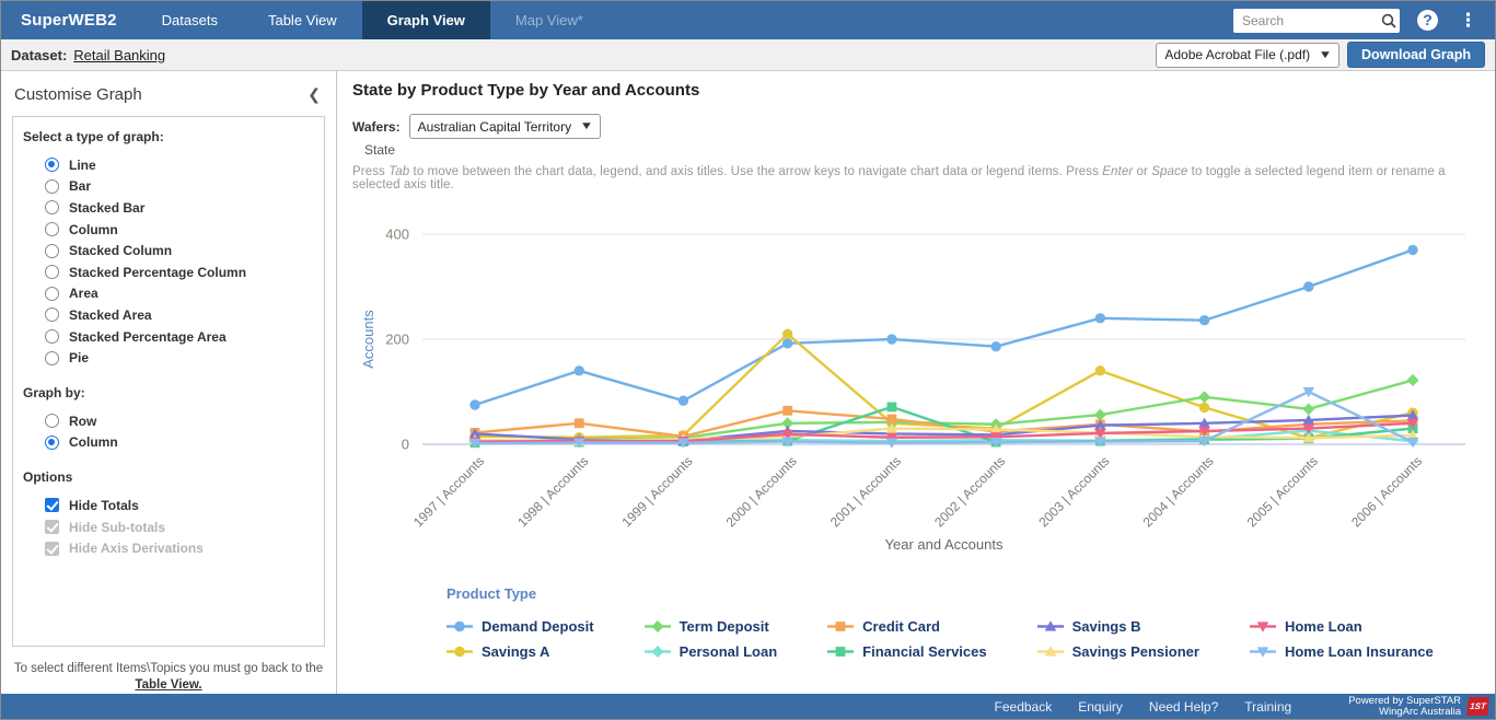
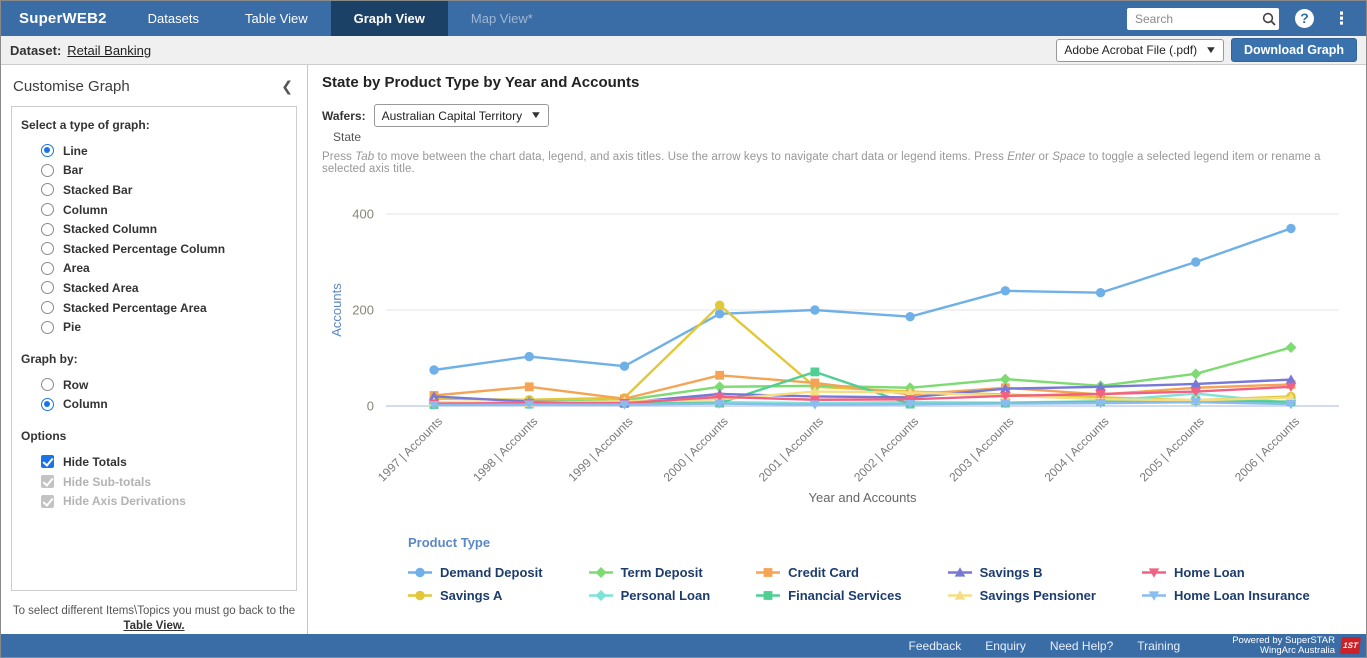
Demand Deposit/1998 | Accounts: 140 -> 100
Savings A/2003 | Accounts: 140 -> 20
Savings A/2004 | Accounts: 70 -> 20
Term Deposit/2004 | Accounts: 90 -> 40
Home Loan Insurance/2005 | Accounts: 100 -> 10
Savings A/2006 | Accounts: 60 -> 20
Financial Services/2006 | Accounts: 30 -> 10
